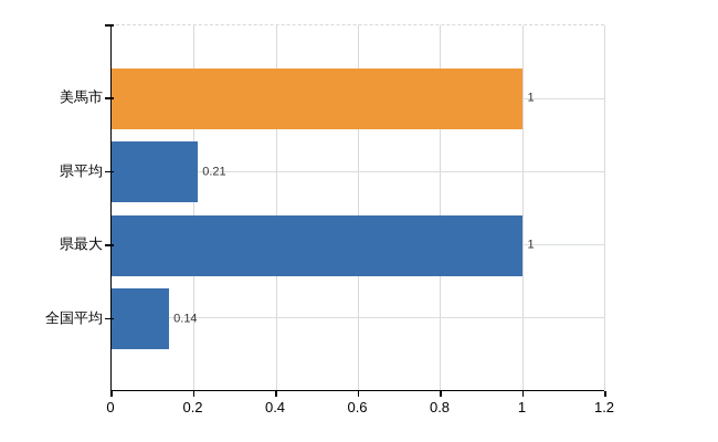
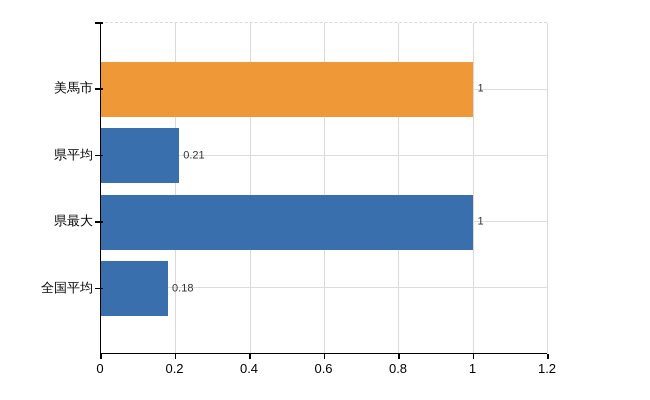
全国平均: 0.14 -> 0.18
